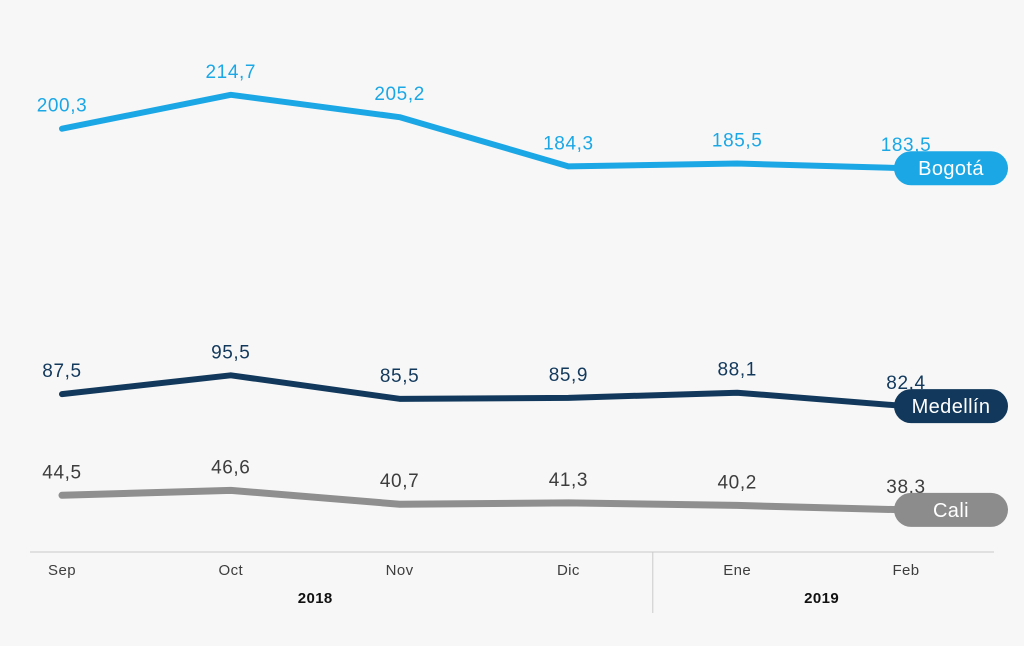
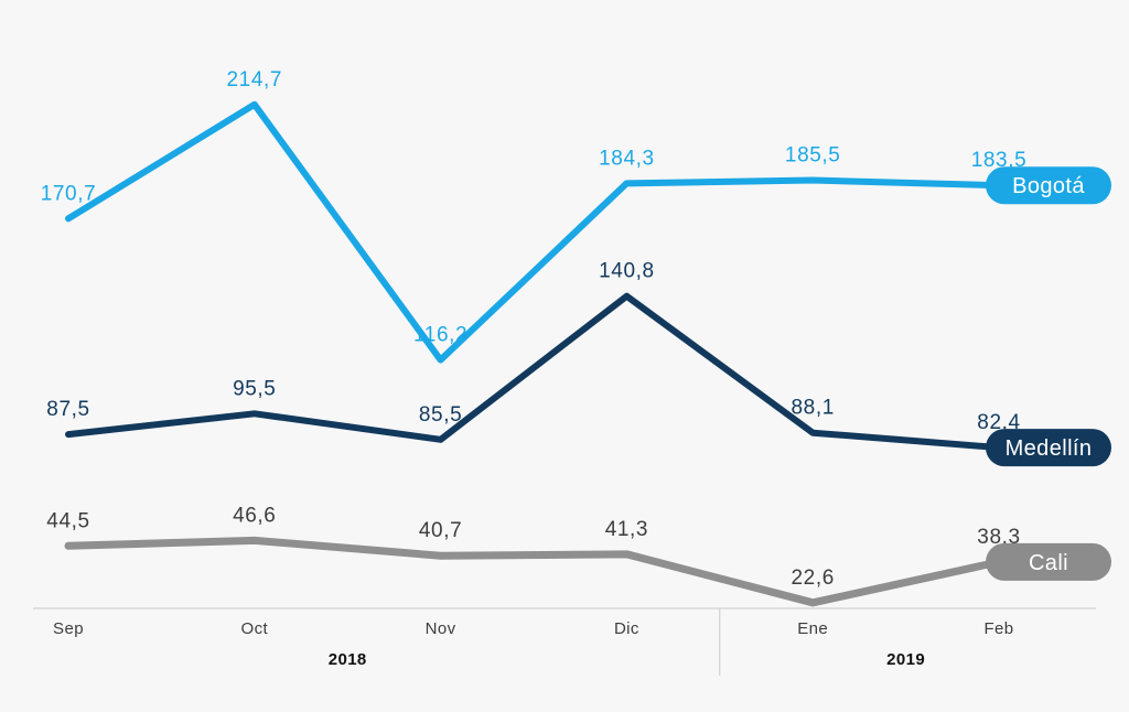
Bogotá/Sep: 200,3 -> 170,7
Bogotá/Nov: 205,2 -> 116,2
Medellín/Dic: 85,9 -> 140,8
Cali/Ene: 40,2 -> 22,6
